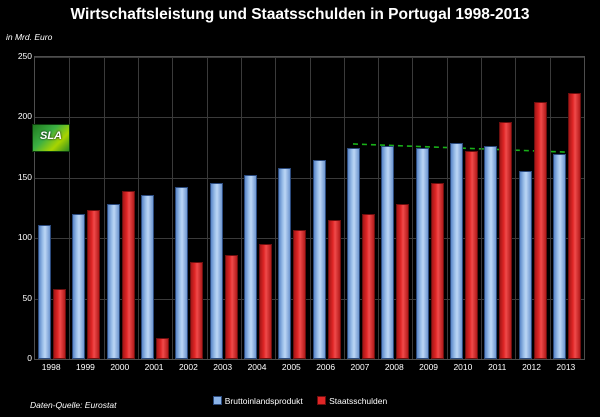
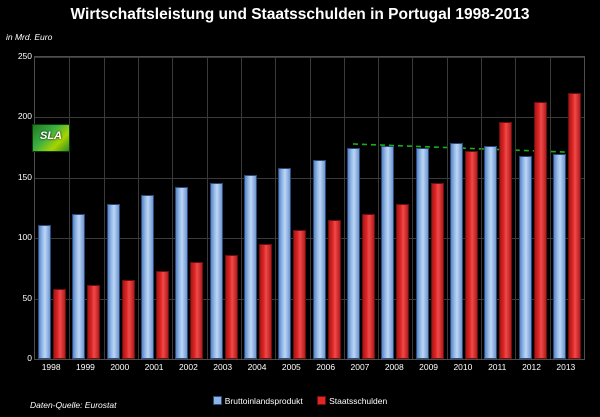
Staatsschulden/1999: 123 -> 61
Staatsschulden/2000: 139 -> 65
Staatsschulden/2001: 17 -> 73
Bruttoinlandsprodukt/2012: 156 -> 168
